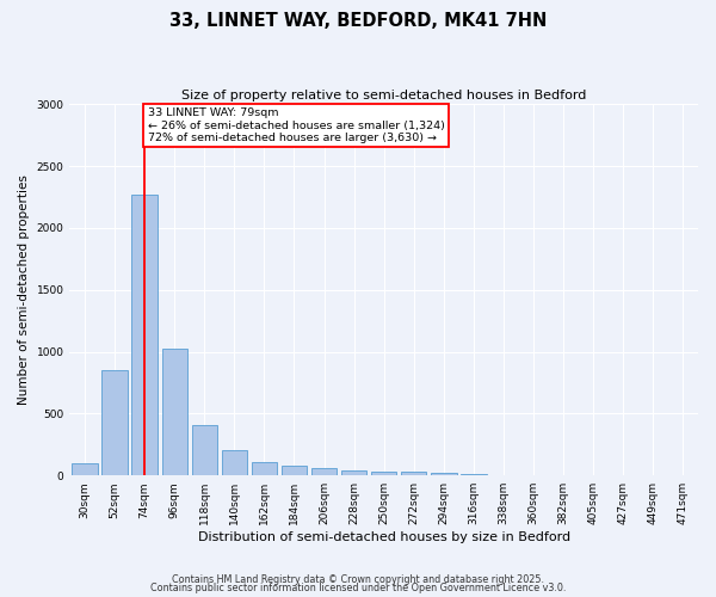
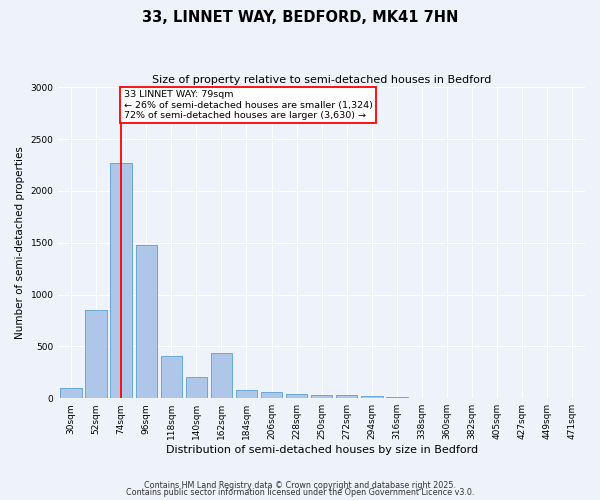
96sqm: 1020 -> 1480
162sqm: 110 -> 440
